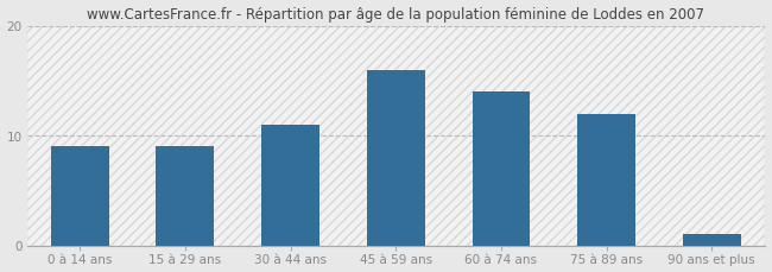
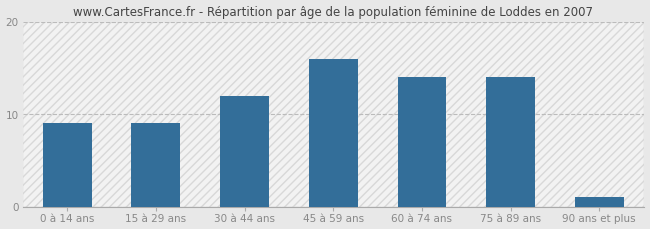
30 à 44 ans: 11 -> 12
75 à 89 ans: 12 -> 14
